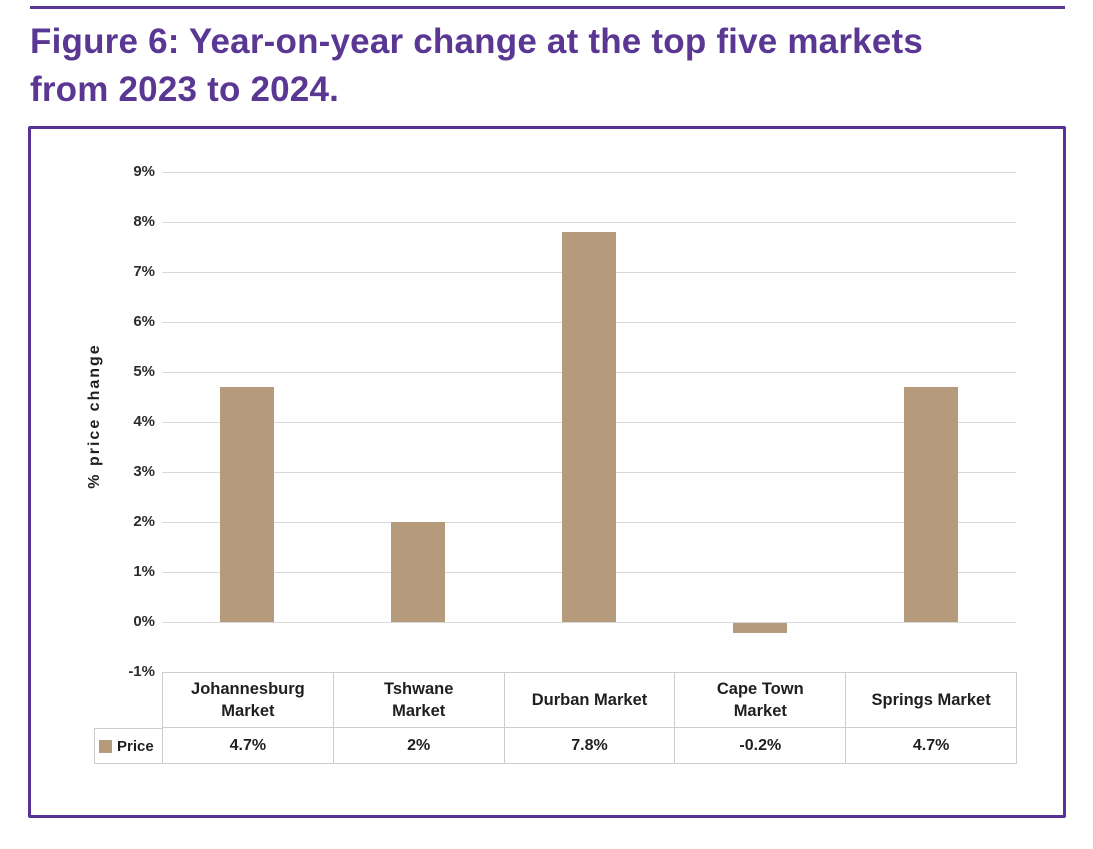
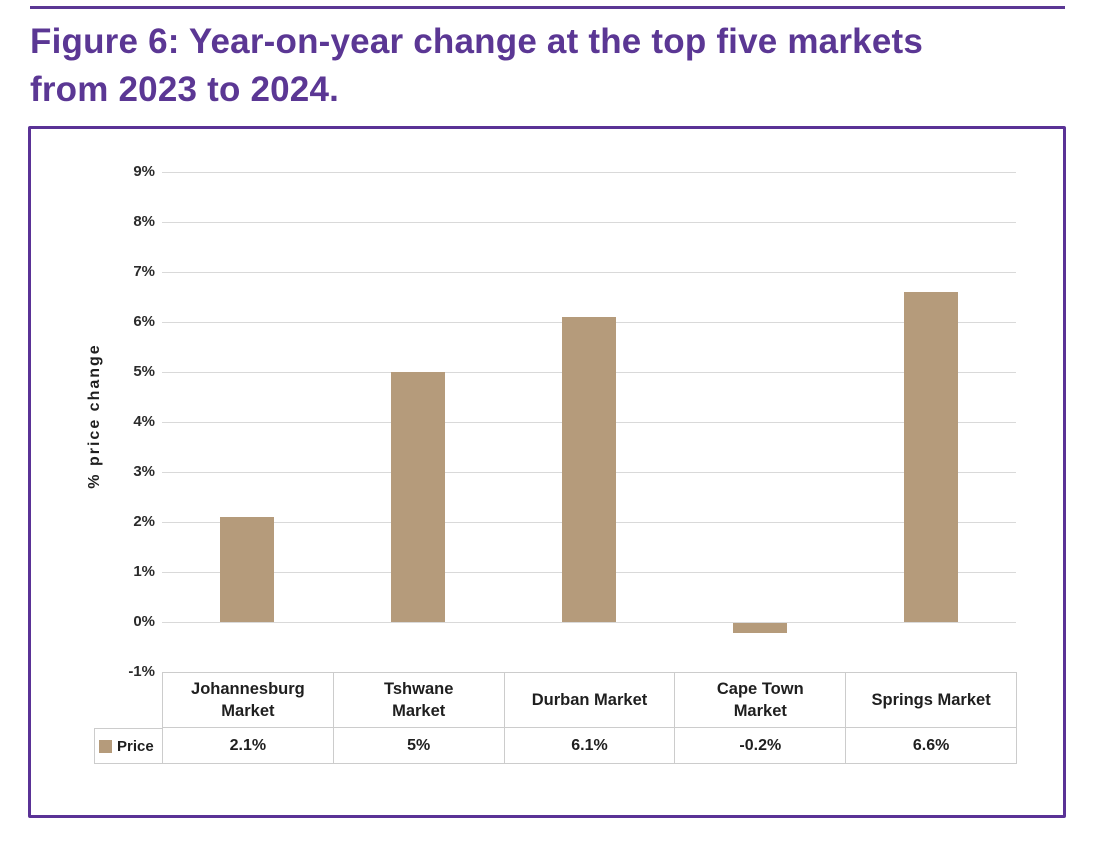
Johannesburg Market: 4.7% -> 2.1%
Tshwane Market: 2% -> 5%
Durban Market: 7.8% -> 6.1%
Springs Market: 4.7% -> 6.6%
